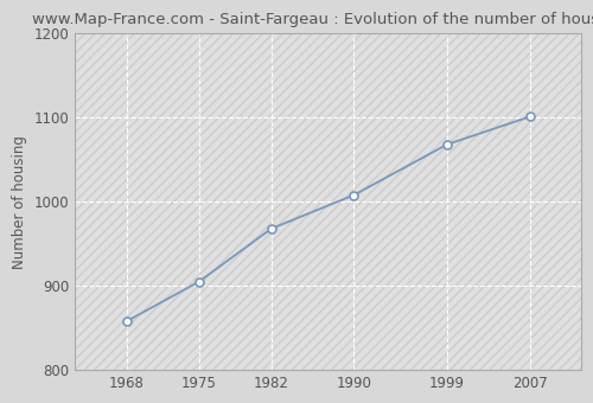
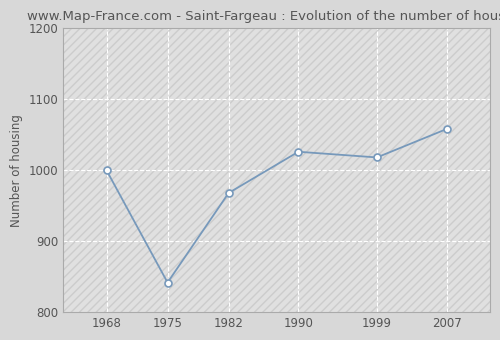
1968: 858 -> 1000
1975: 905 -> 842
1990: 1008 -> 1026
1999: 1068 -> 1018
2007: 1101 -> 1058
